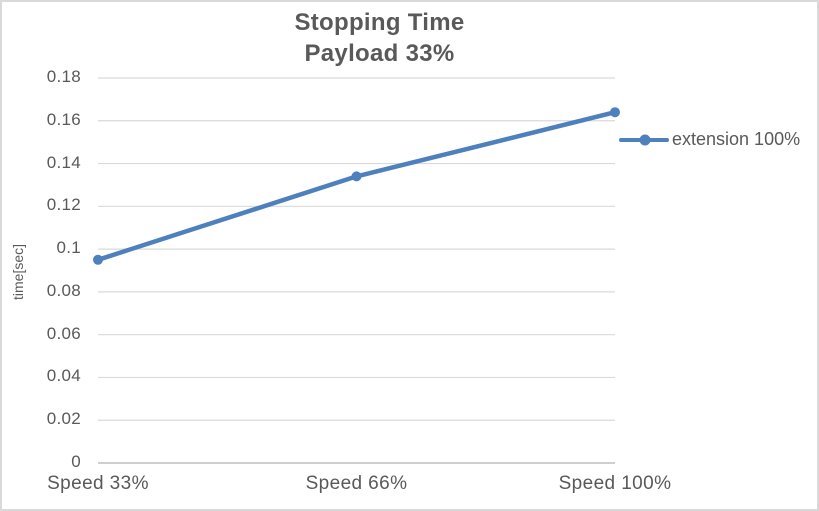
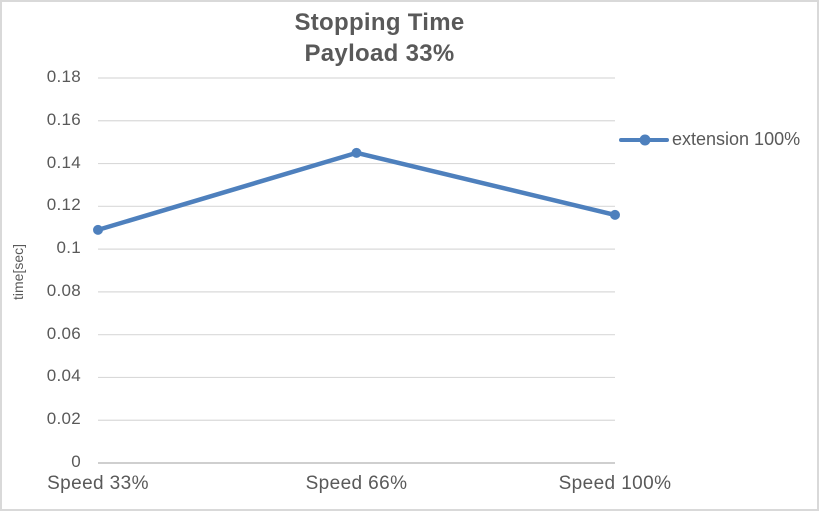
Speed 33%: 0.095 -> 0.109
Speed 66%: 0.134 -> 0.145
Speed 100%: 0.164 -> 0.116
